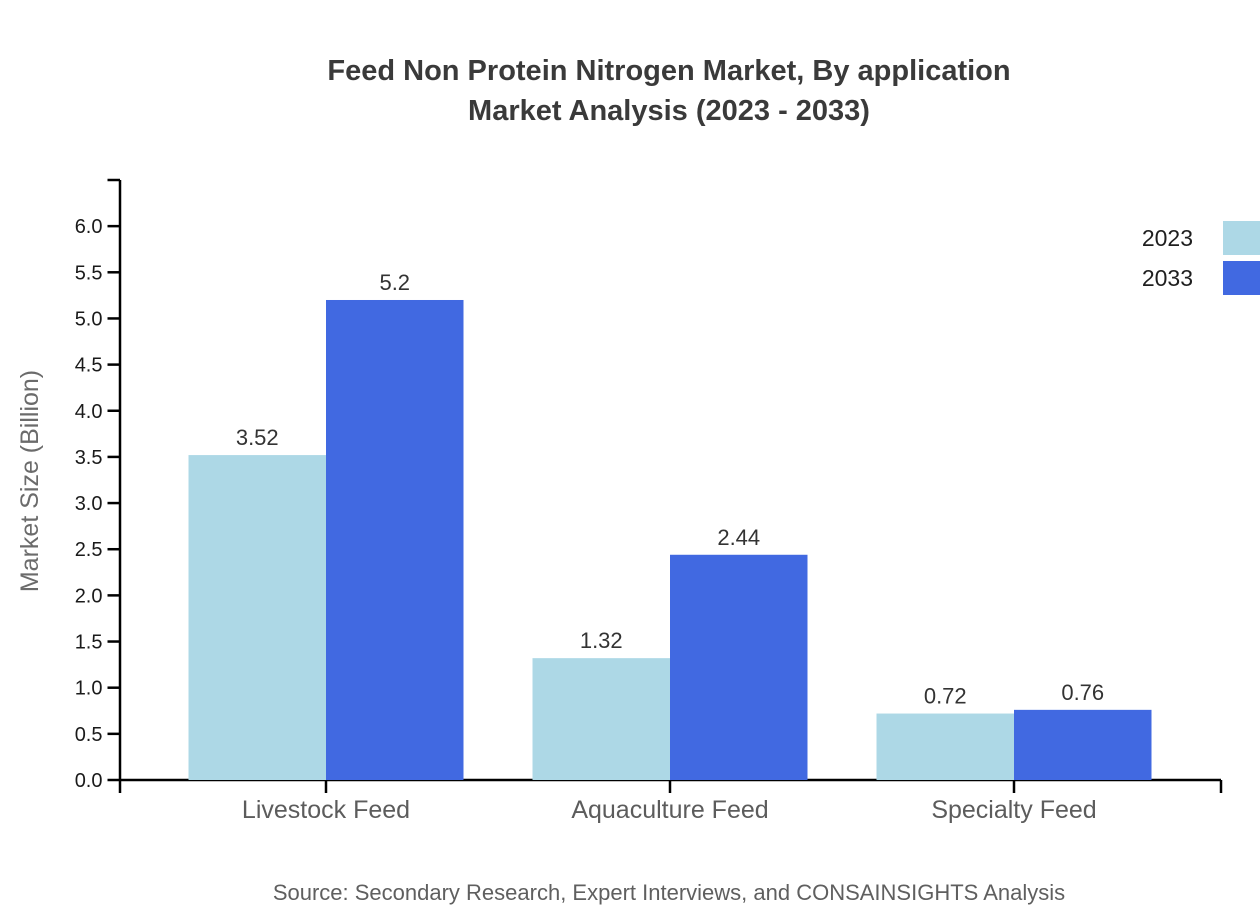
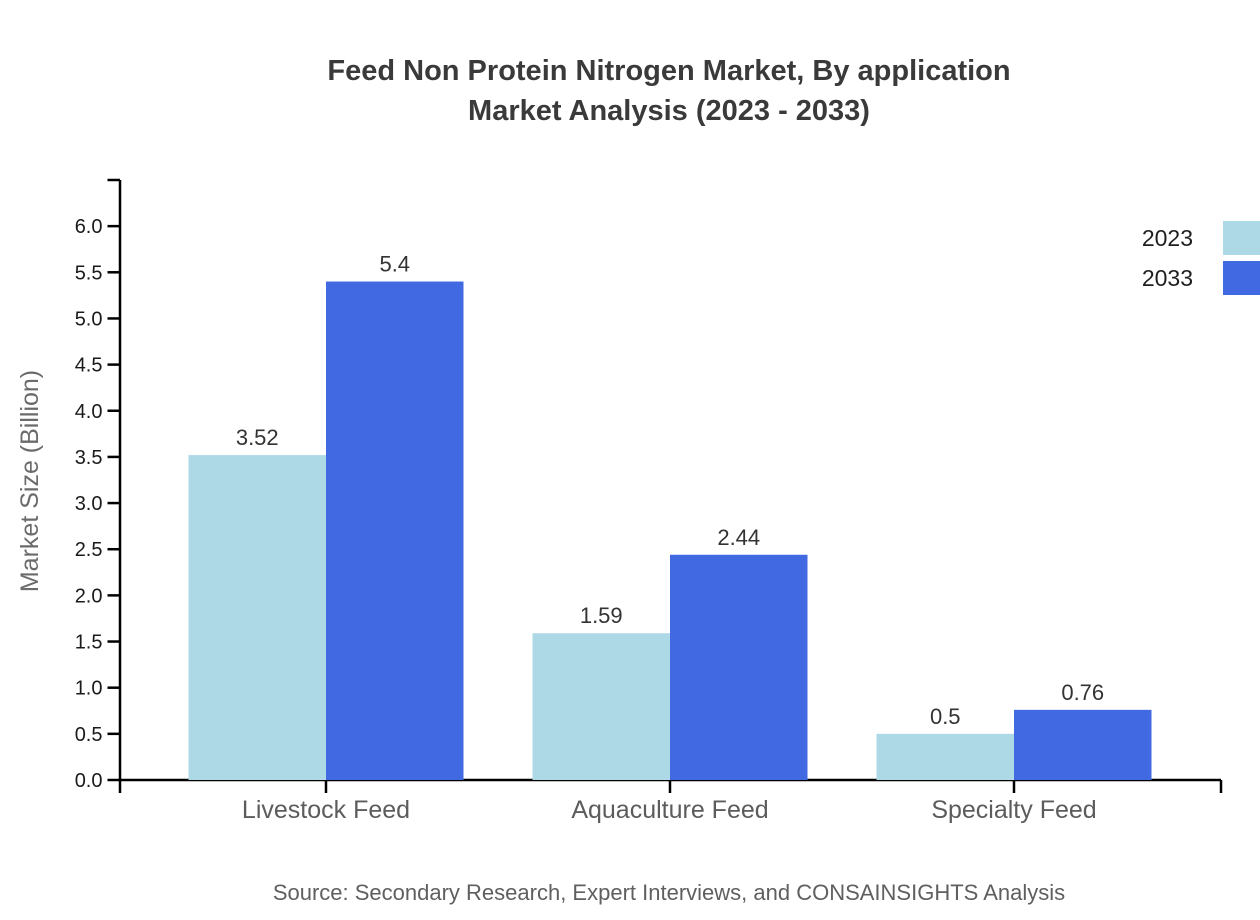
2033/Livestock Feed: 5.2 -> 5.4
2023/Aquaculture Feed: 1.32 -> 1.59
2023/Specialty Feed: 0.72 -> 0.5
